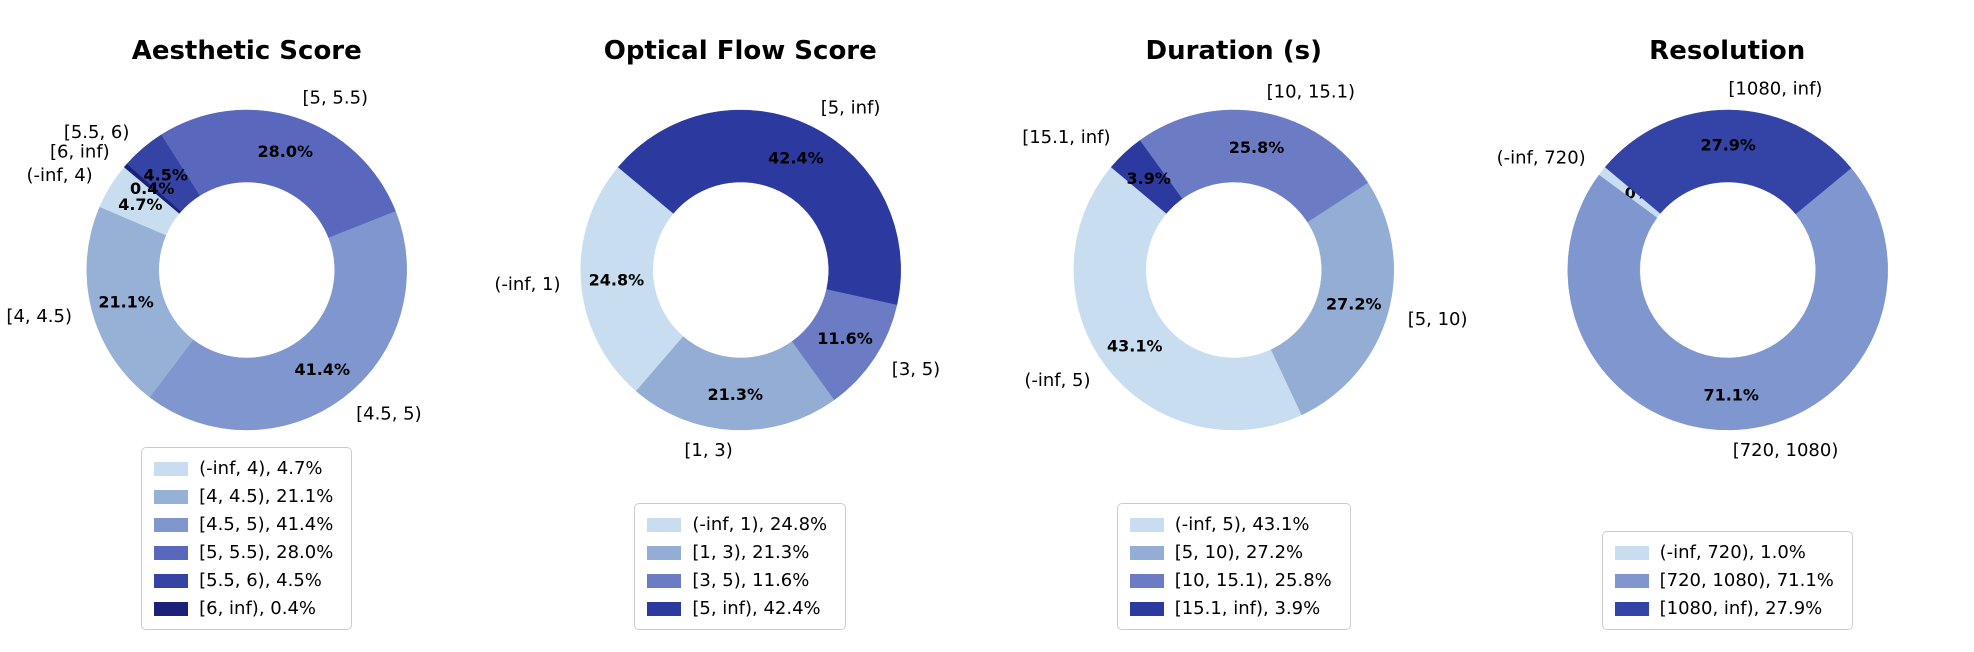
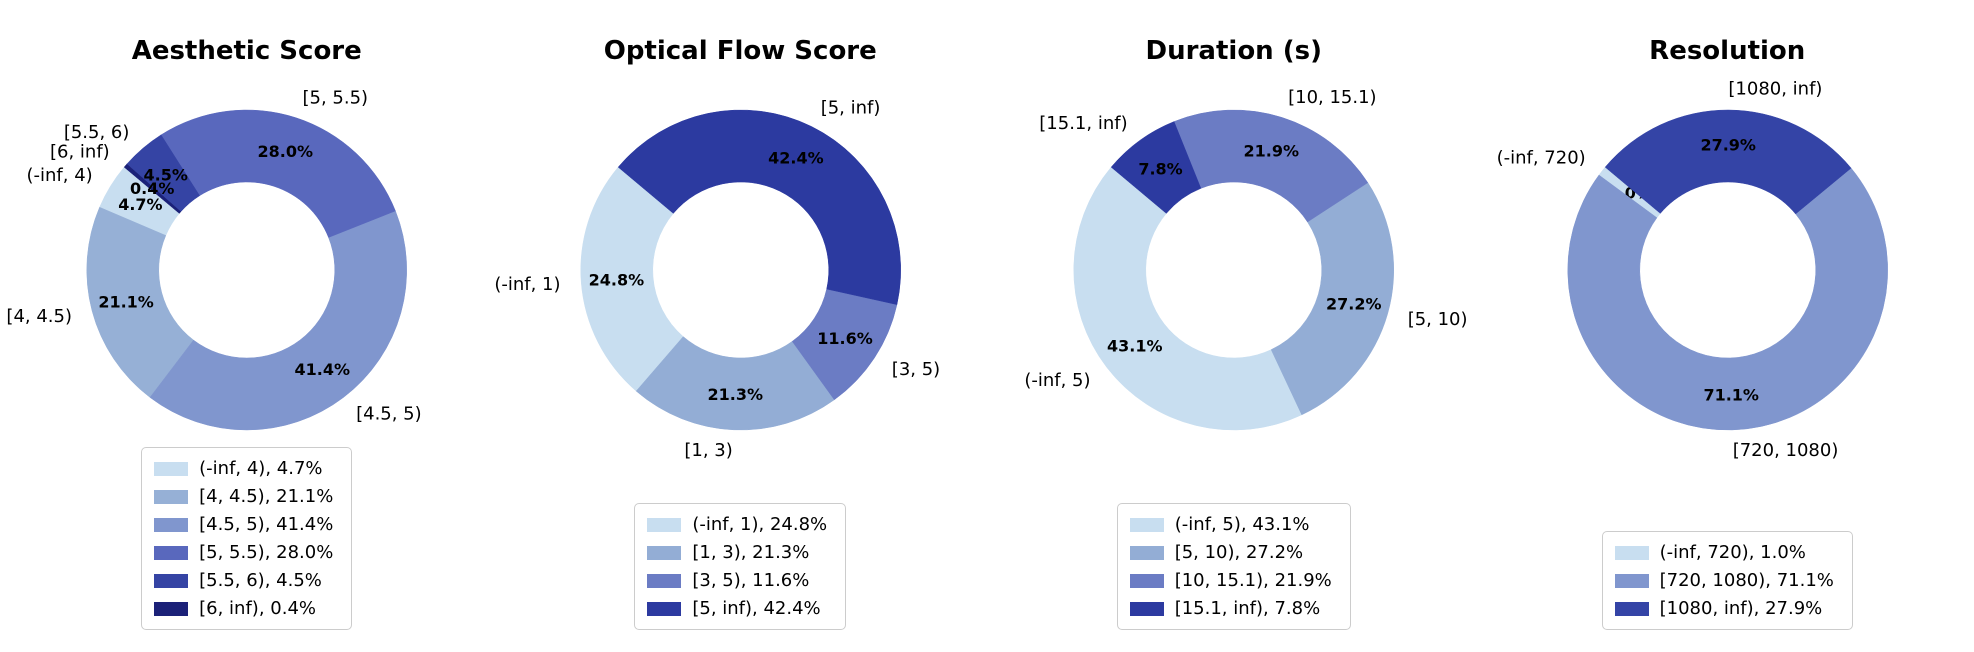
Duration (s)/[10, 15.1): 25.8% -> 21.9%
Duration (s)/[15.1, inf): 3.9% -> 7.8%
